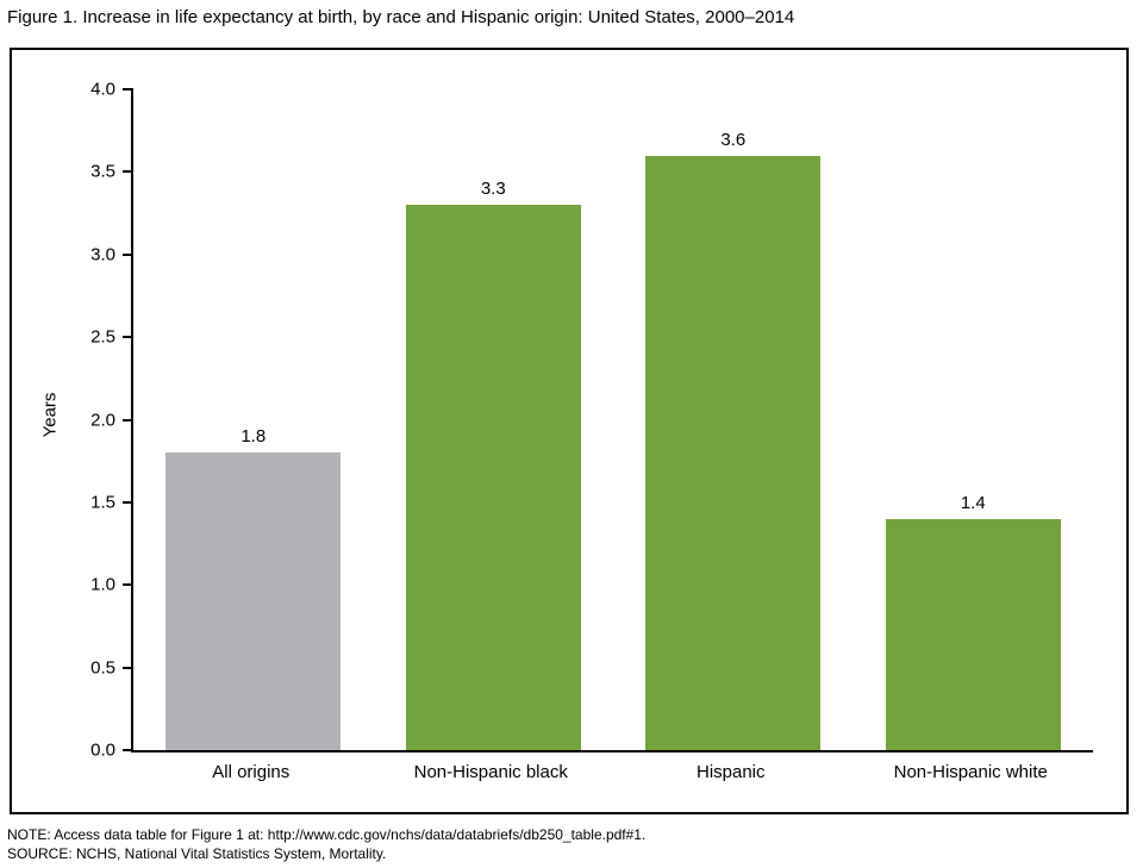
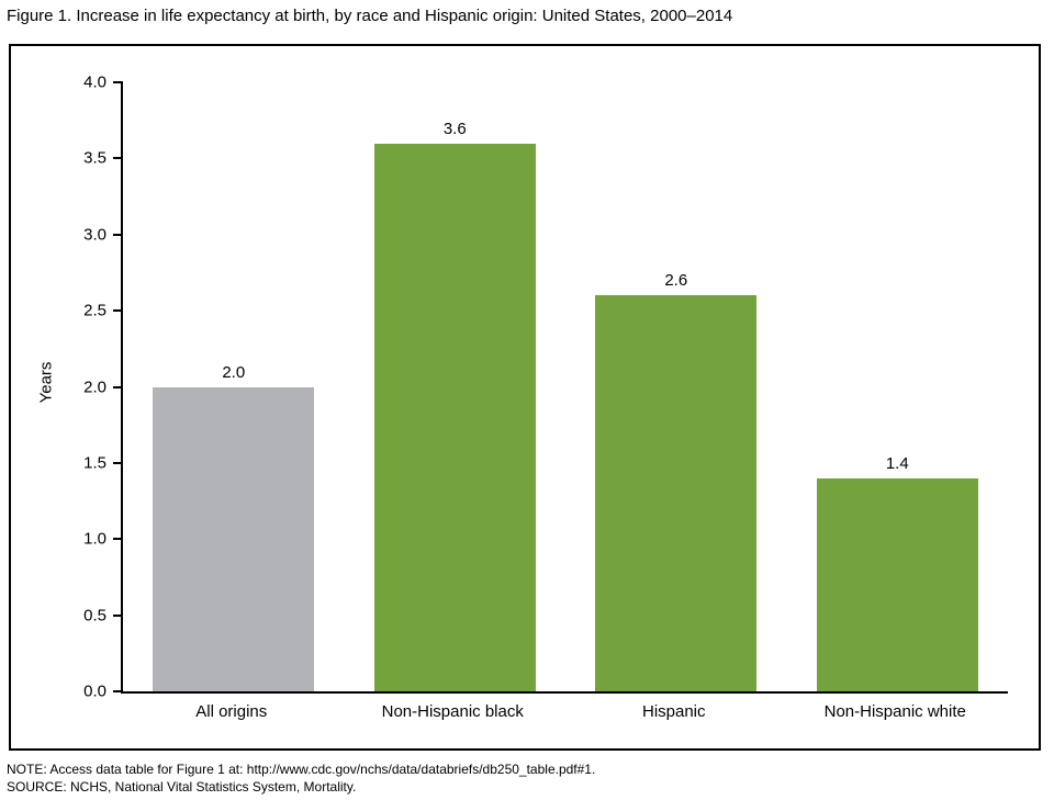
All origins: 1.8 -> 2.0
Non-Hispanic black: 3.3 -> 3.6
Hispanic: 3.6 -> 2.6
